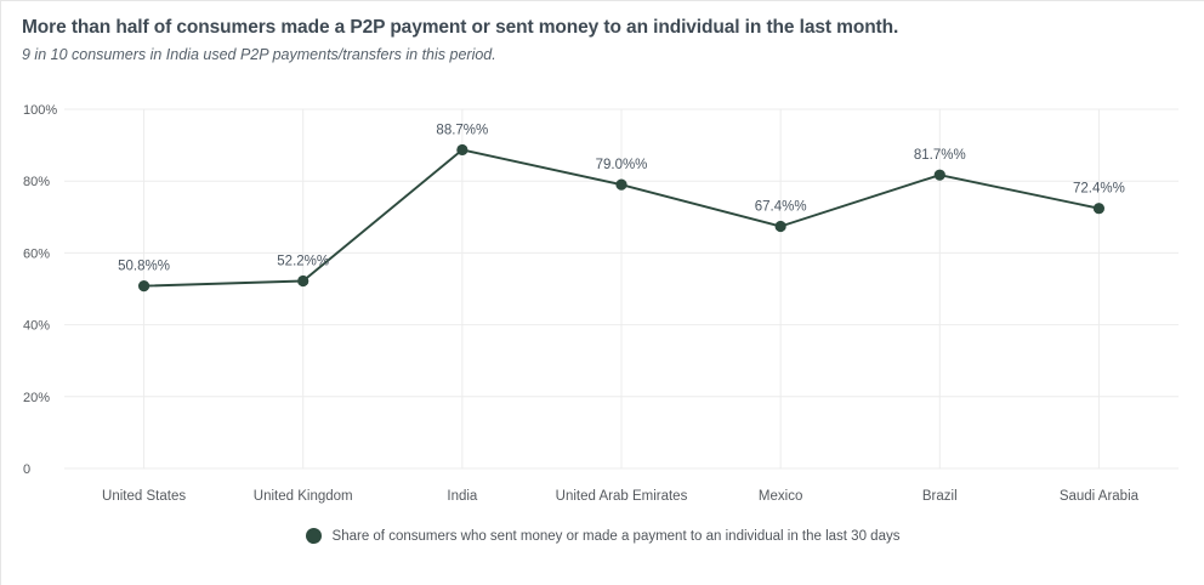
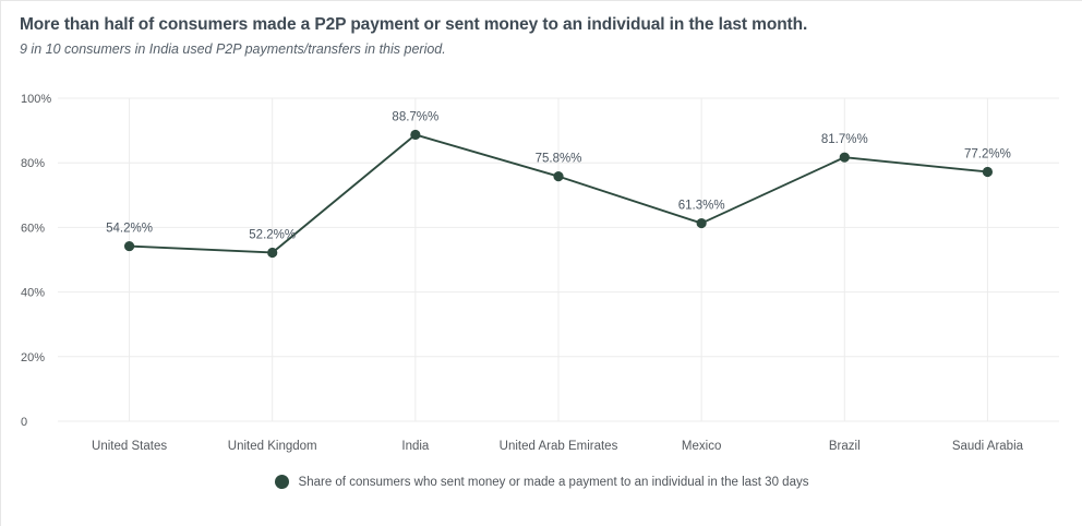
United States: 50.8 -> 54.2
United Arab Emirates: 79.0 -> 75.8
Mexico: 67.4 -> 61.3
Saudi Arabia: 72.4 -> 77.2
